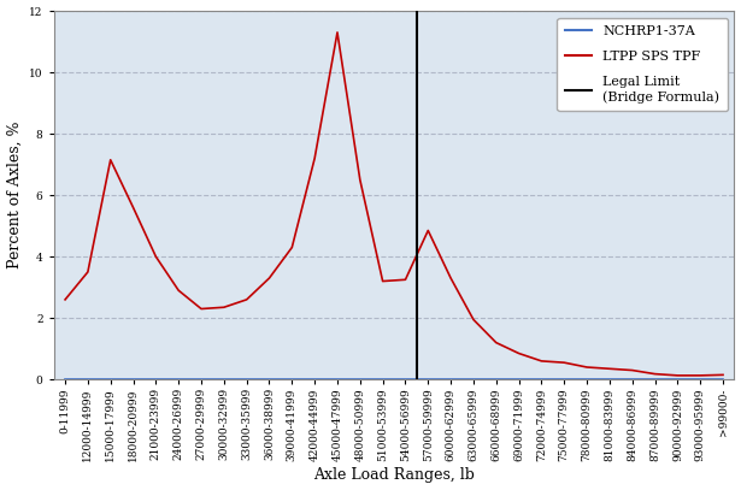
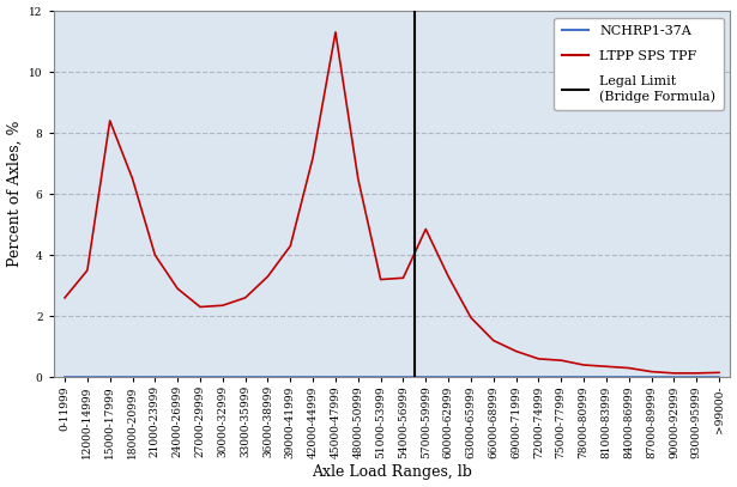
LTPP SPS TPF/15000-17999: 7.15 -> 8.40
LTPP SPS TPF/18000-20999: 5.60 -> 6.50
